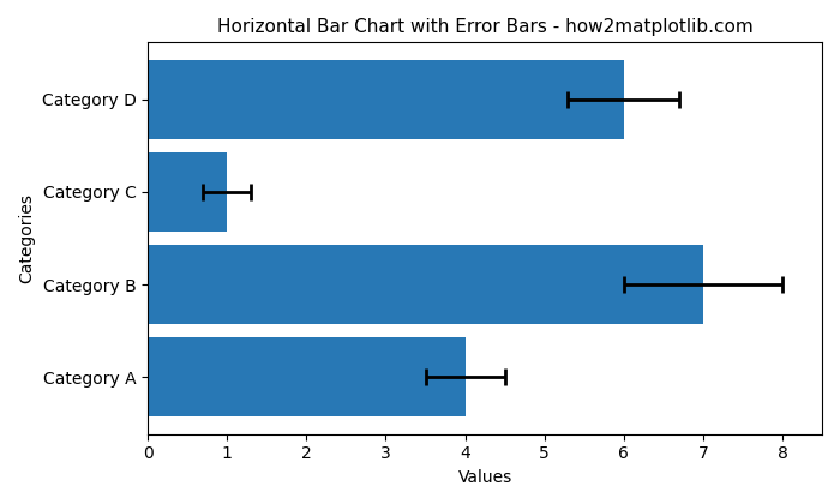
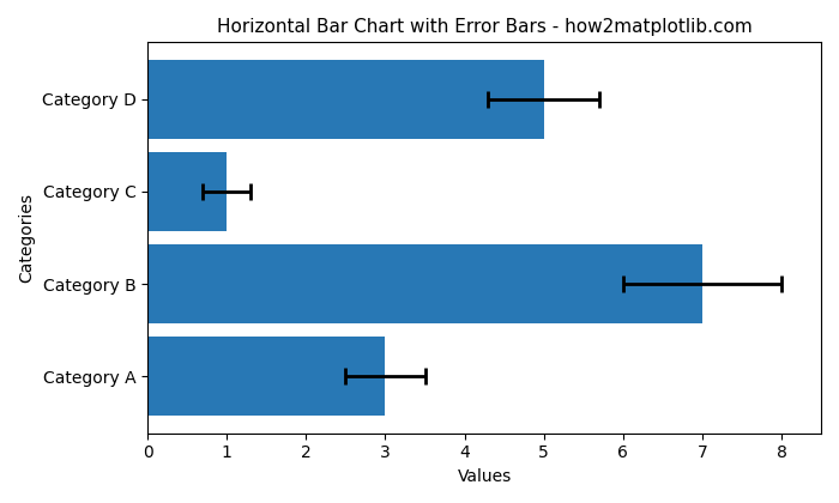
Category D: 6 -> 5
Category A: 4 -> 3
